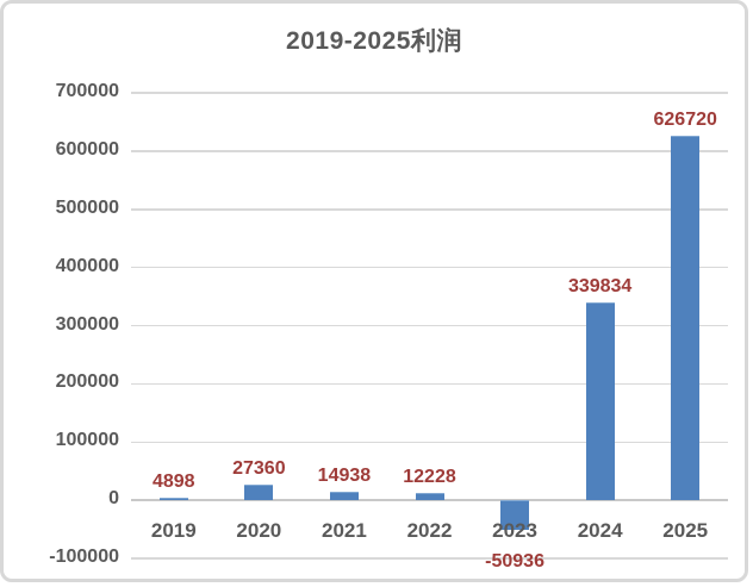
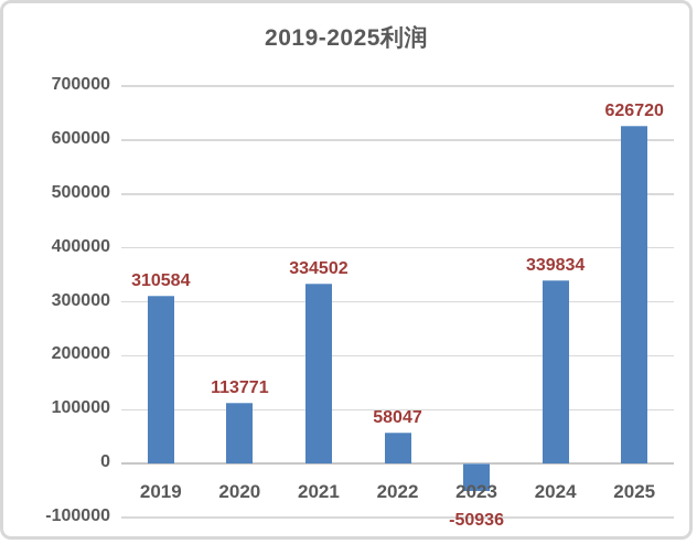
2019: 4898 -> 310584
2020: 27360 -> 113771
2021: 14938 -> 334502
2022: 12228 -> 58047
